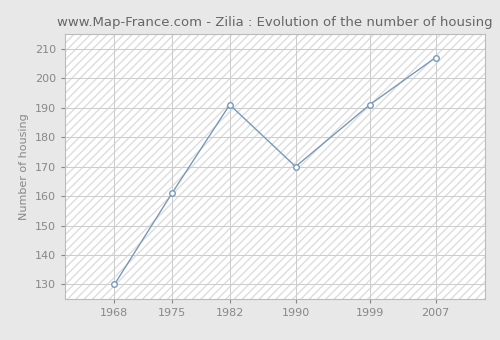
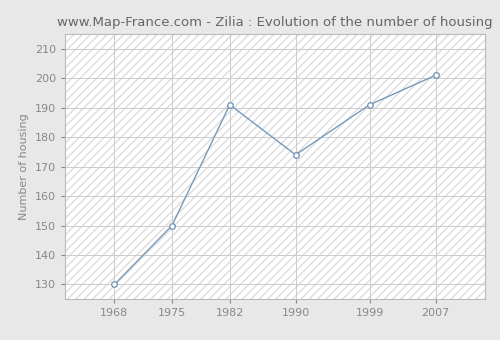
1975: 161 -> 150
1990: 170 -> 174
2007: 207 -> 201
